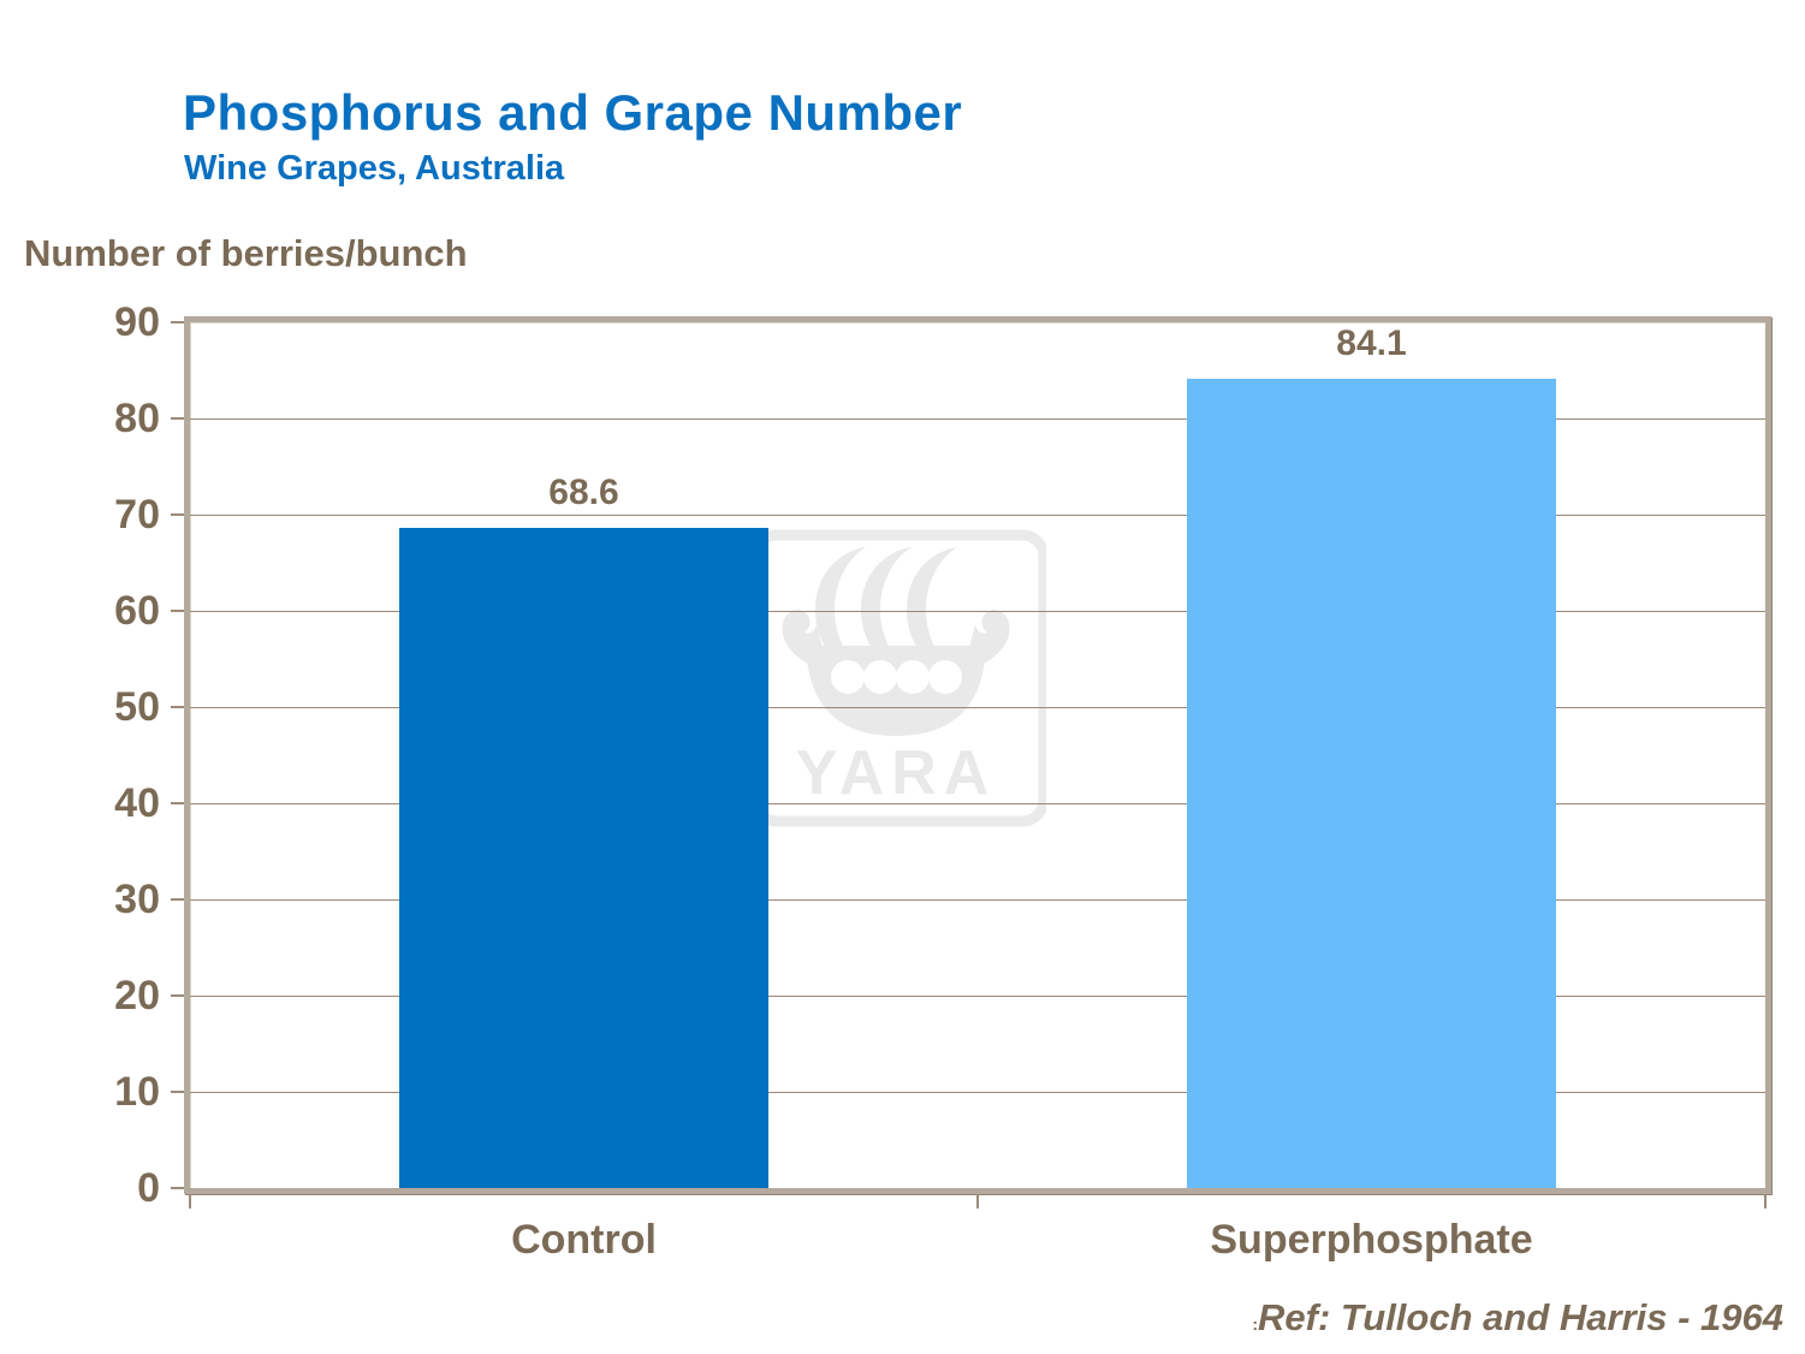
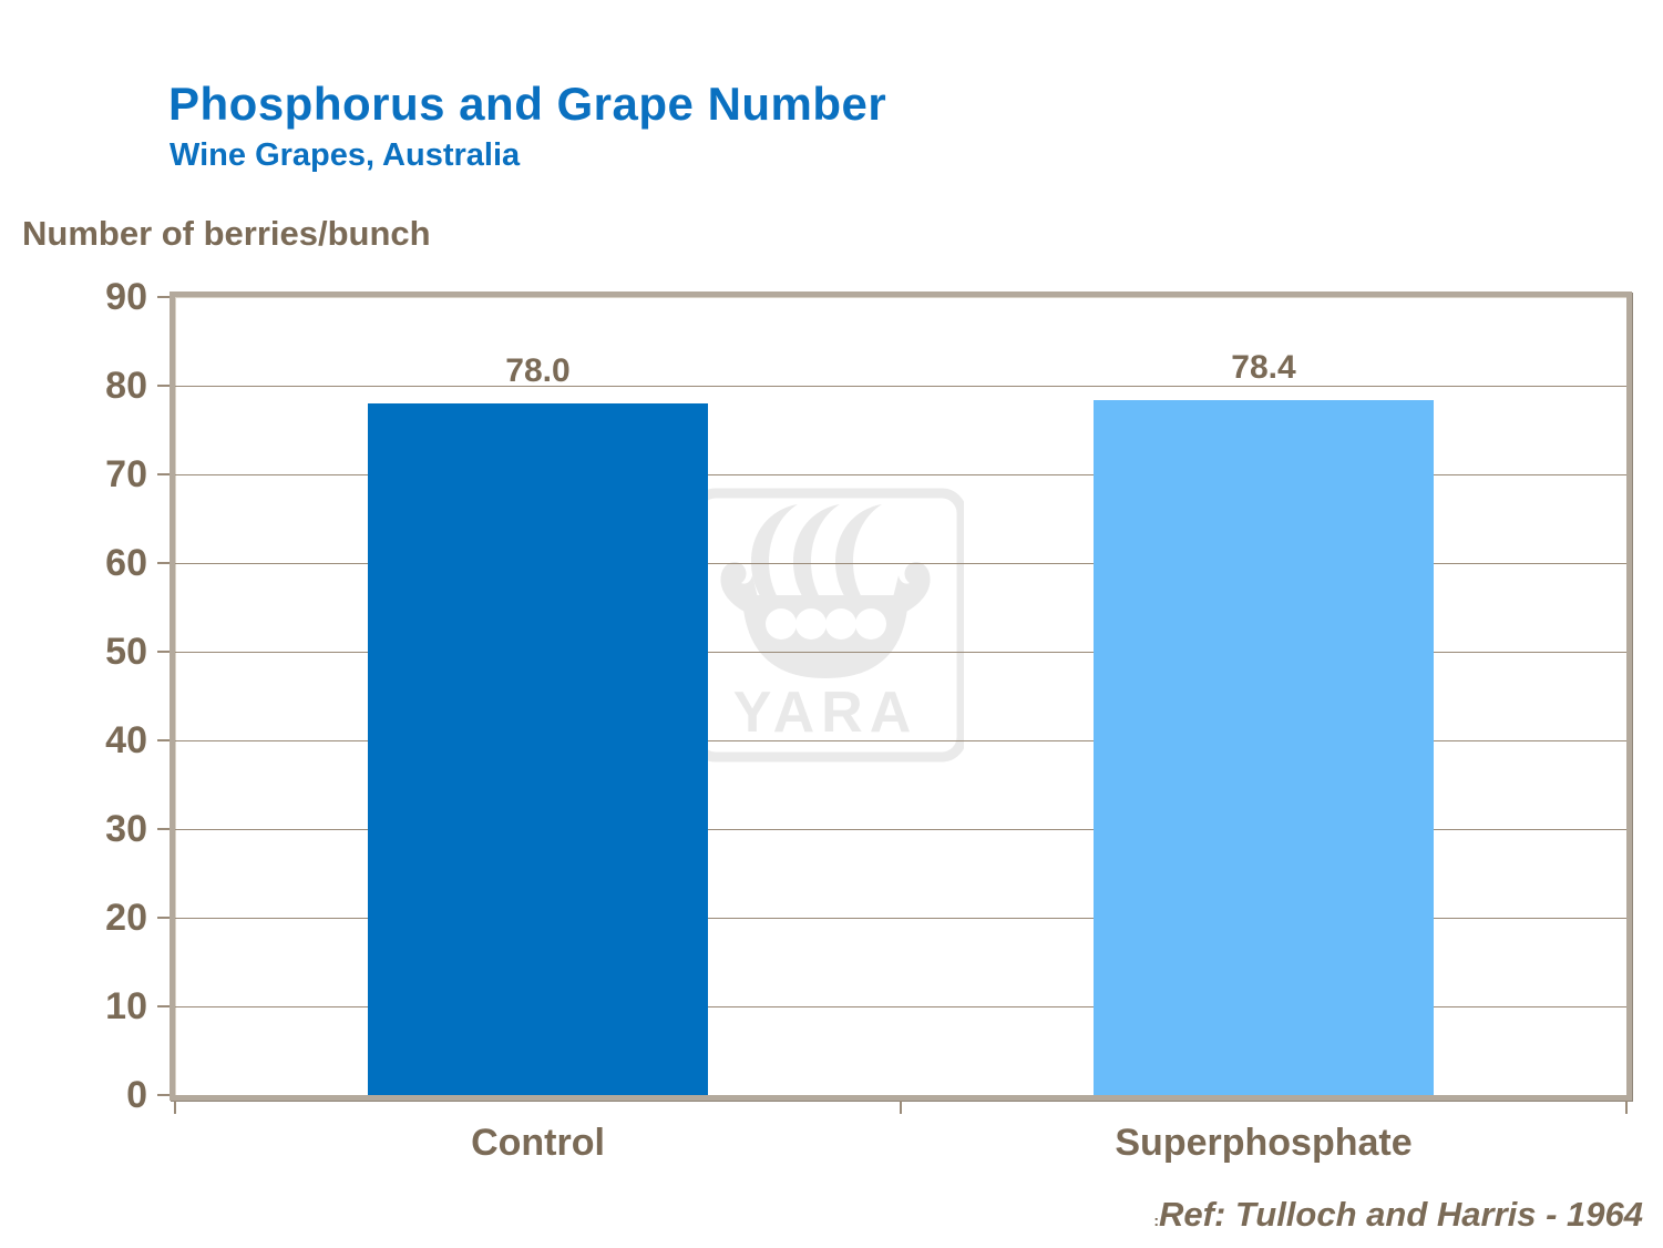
Control: 68.6 -> 78.0
Superphosphate: 84.1 -> 78.4
